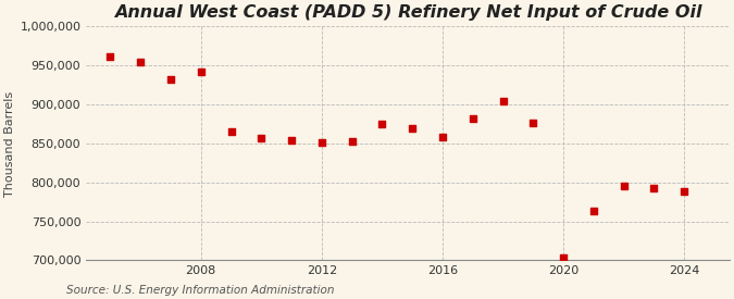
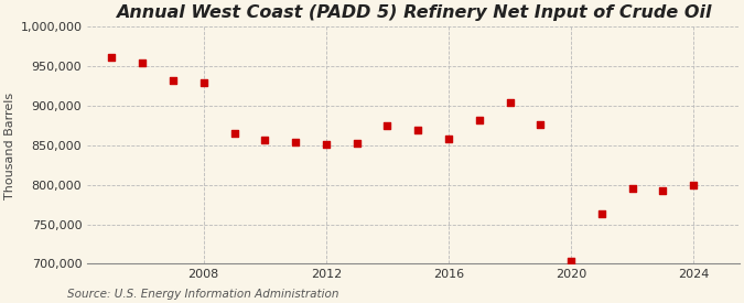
2008: 942,000 -> 930,000
2024: 789,000 -> 800,000
